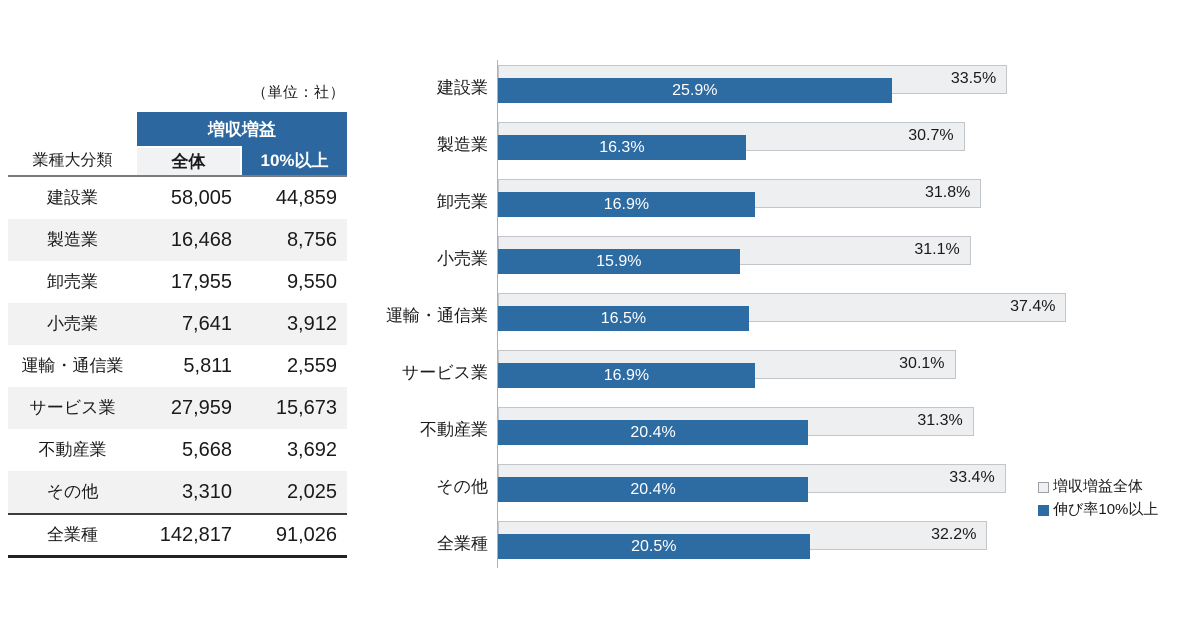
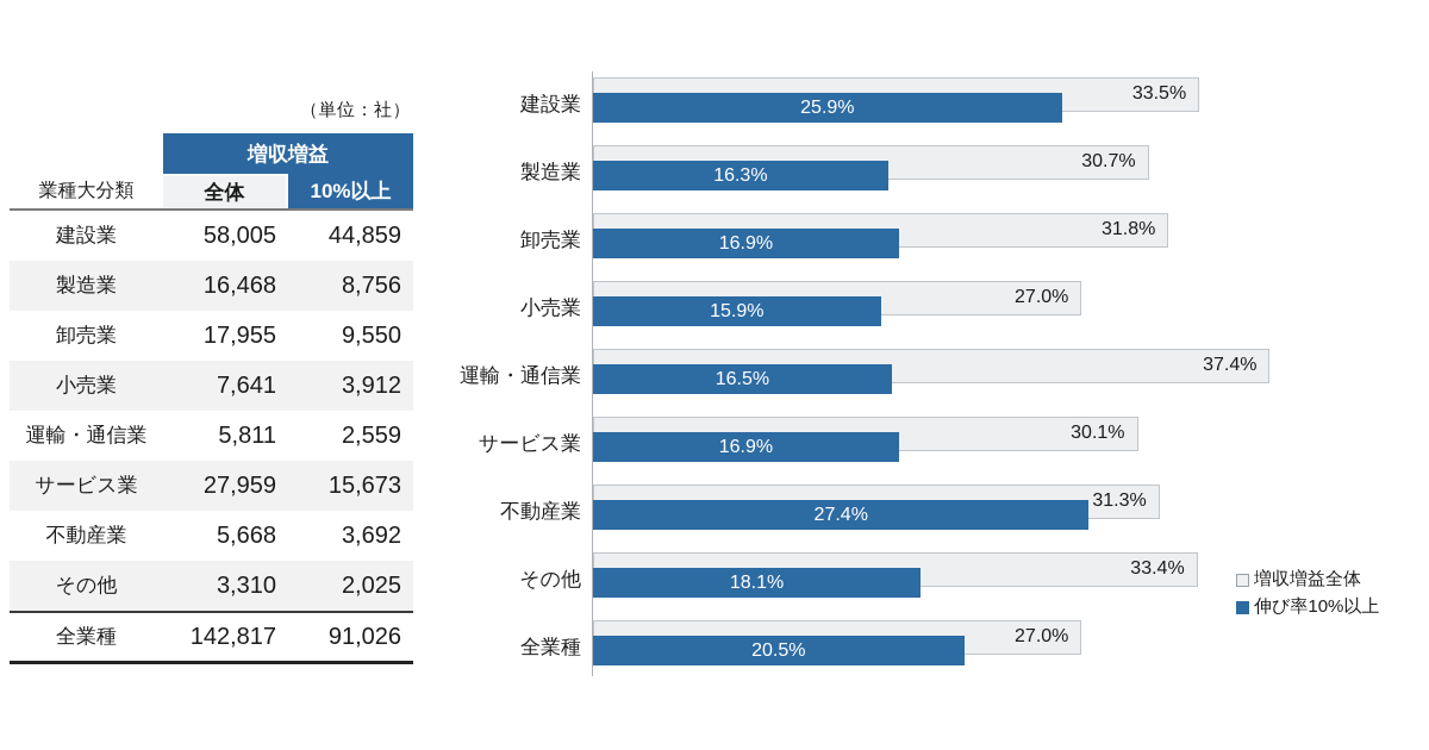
増収増益全体/小売業: 31.1% -> 27.0%
伸び率10%以上/不動産業: 20.4% -> 27.4%
伸び率10%以上/その他: 20.4% -> 18.1%
増収増益全体/全業種: 32.2% -> 27.0%
